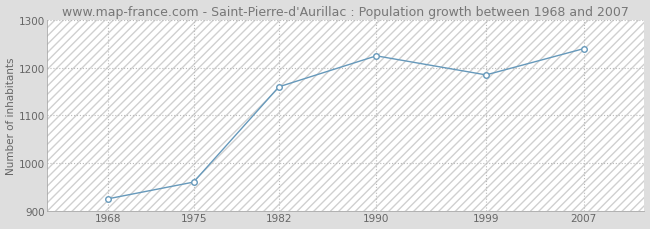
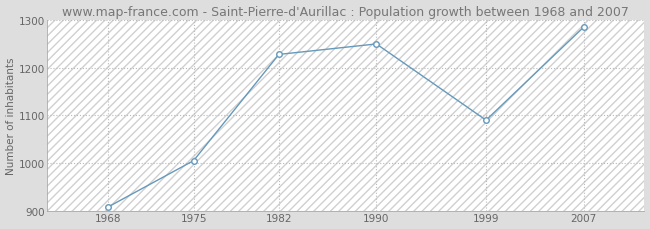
1968: 925 -> 908
1975: 960 -> 1005
1982: 1160 -> 1228
1990: 1225 -> 1250
1999: 1185 -> 1090
2007: 1240 -> 1285
